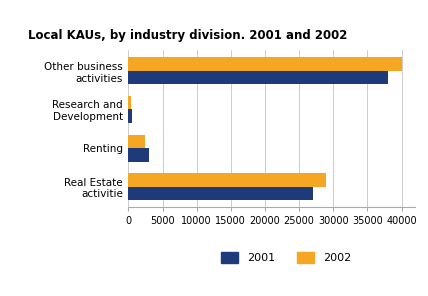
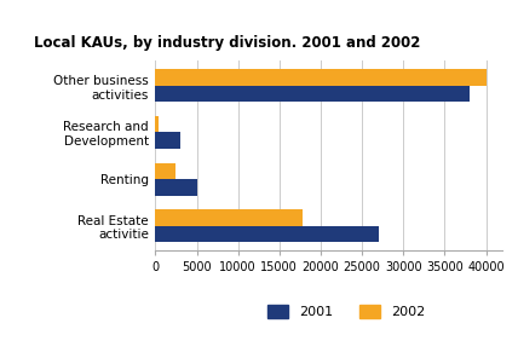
2001/Research and Development: 500 -> 3000
2001/Renting: 3000 -> 5000
2002/Real Estate activitie: 29000 -> 17800
